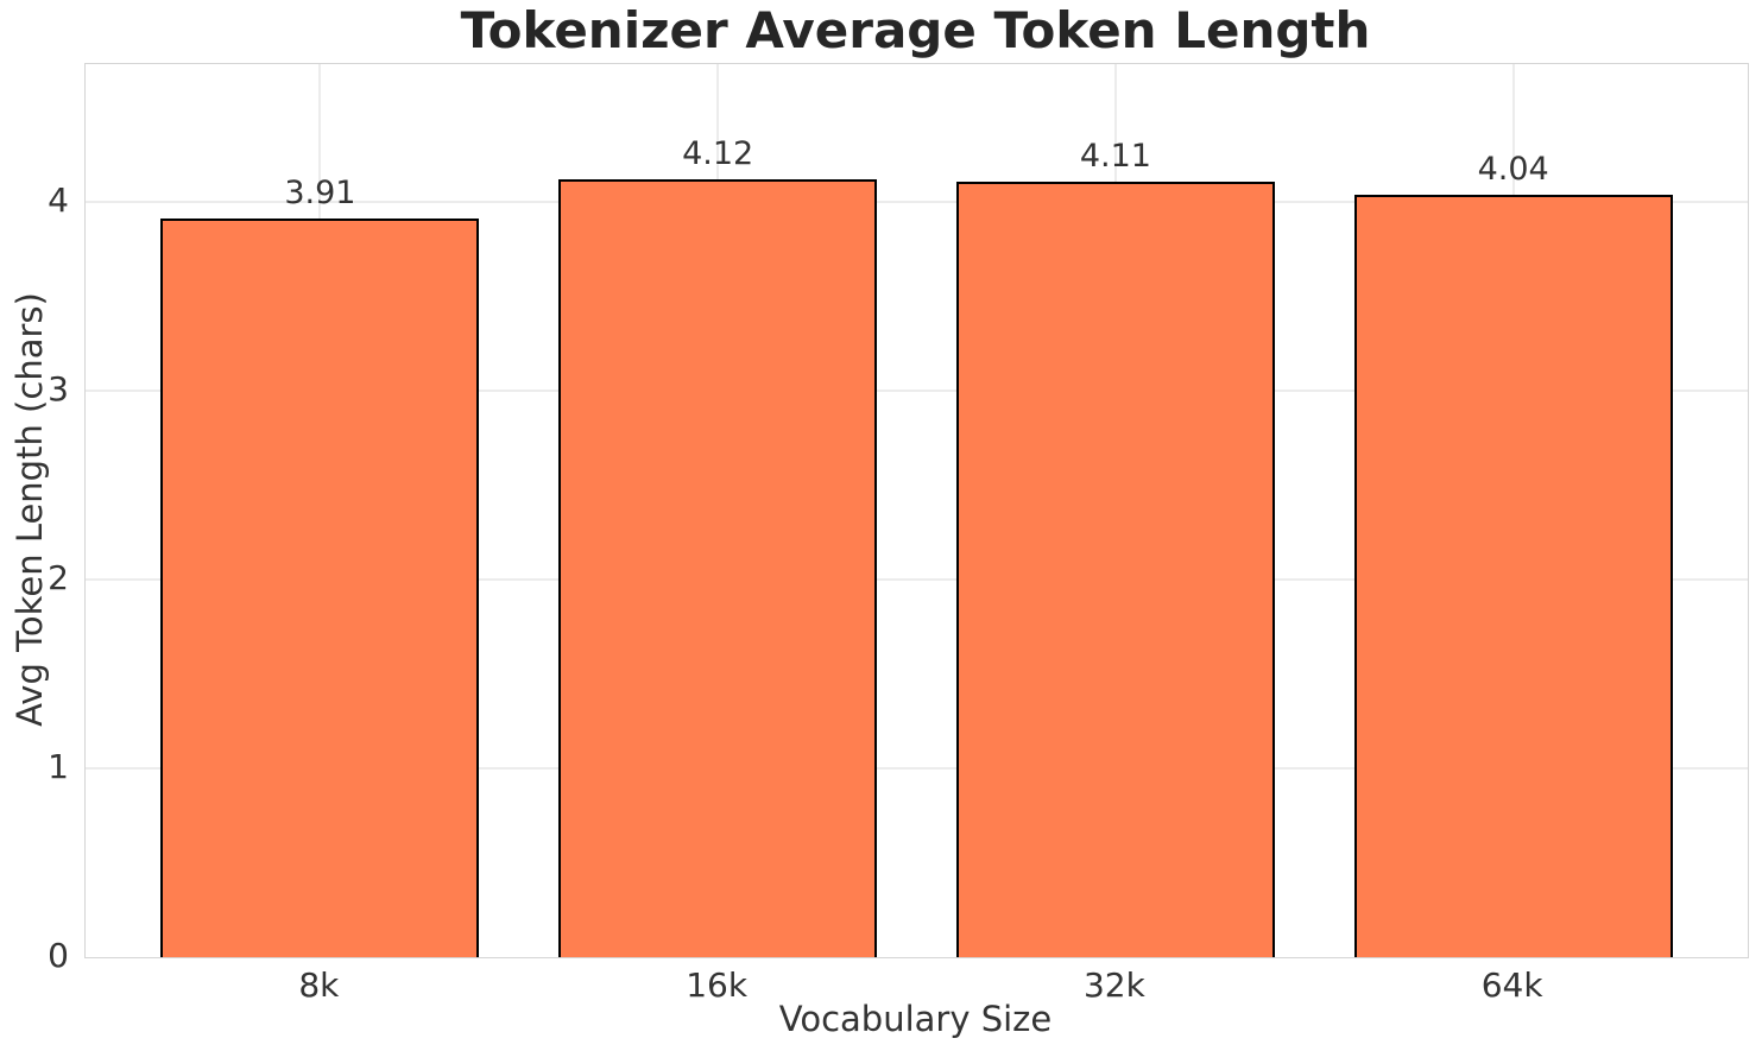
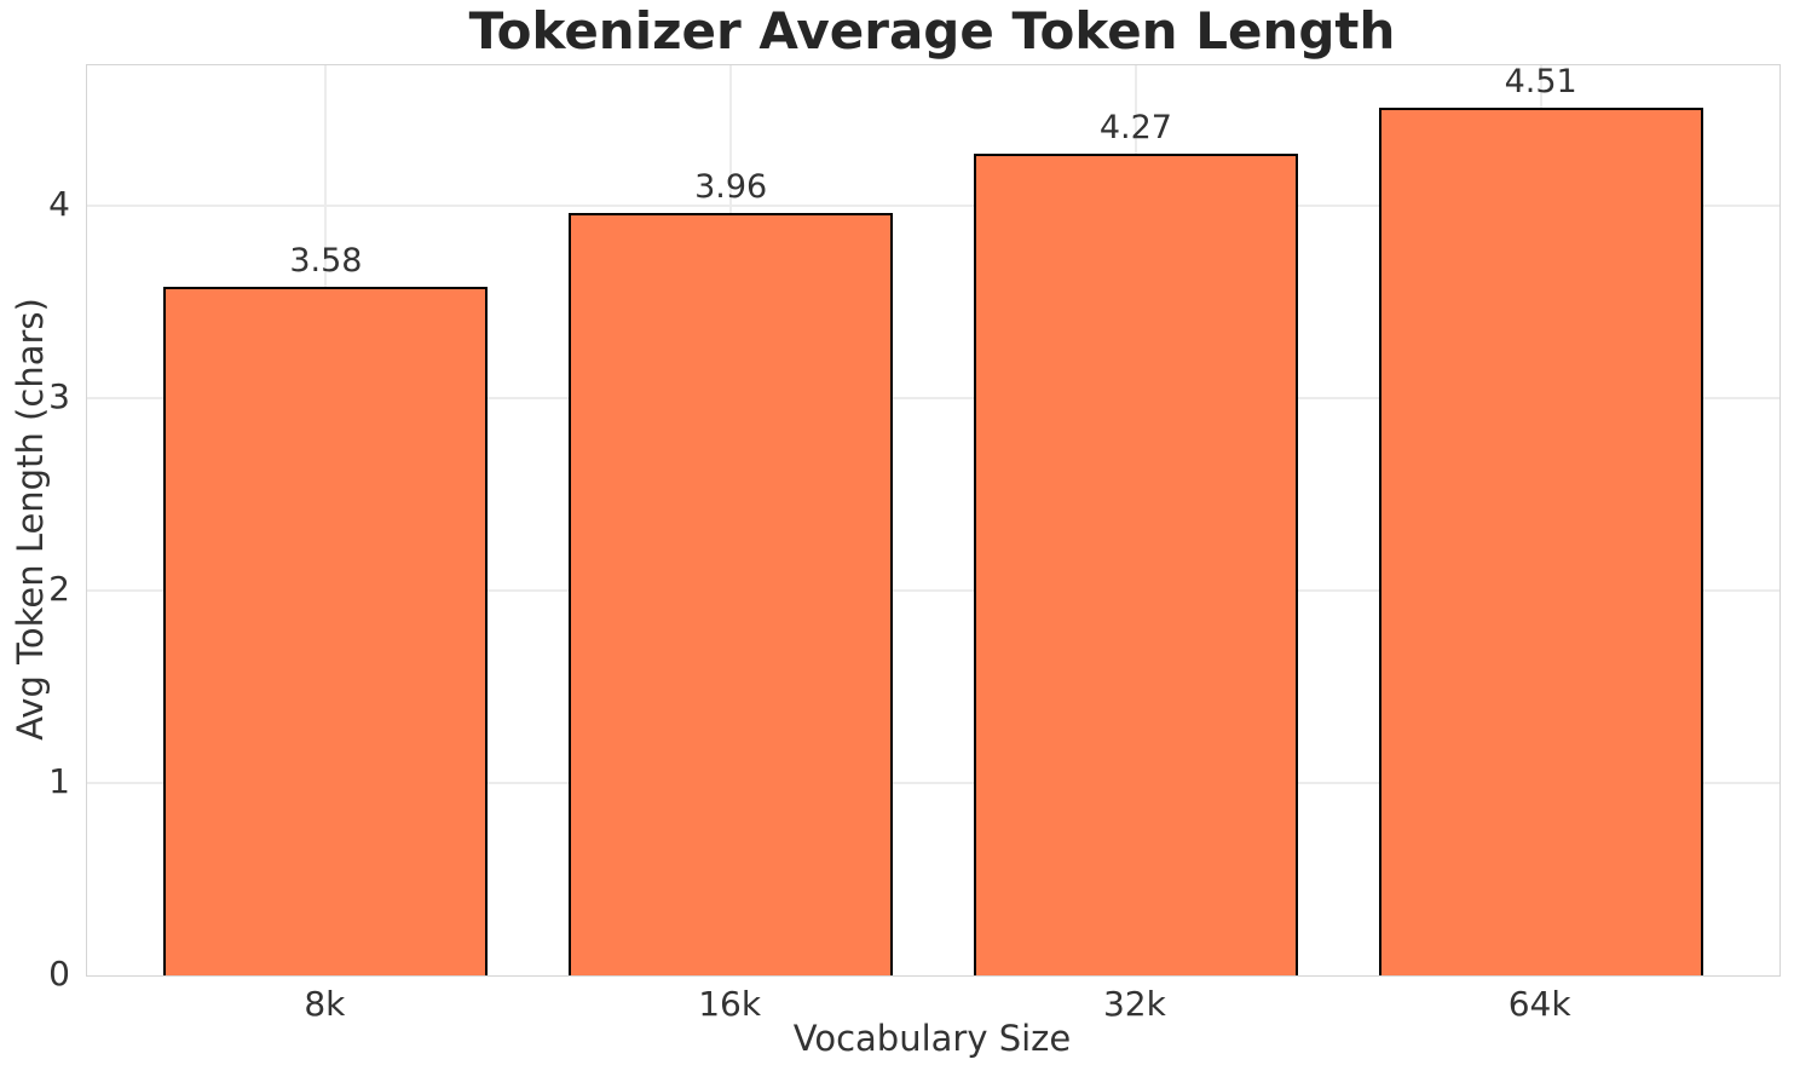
8k: 3.91 -> 3.58
16k: 4.12 -> 3.96
32k: 4.11 -> 4.27
64k: 4.04 -> 4.51
